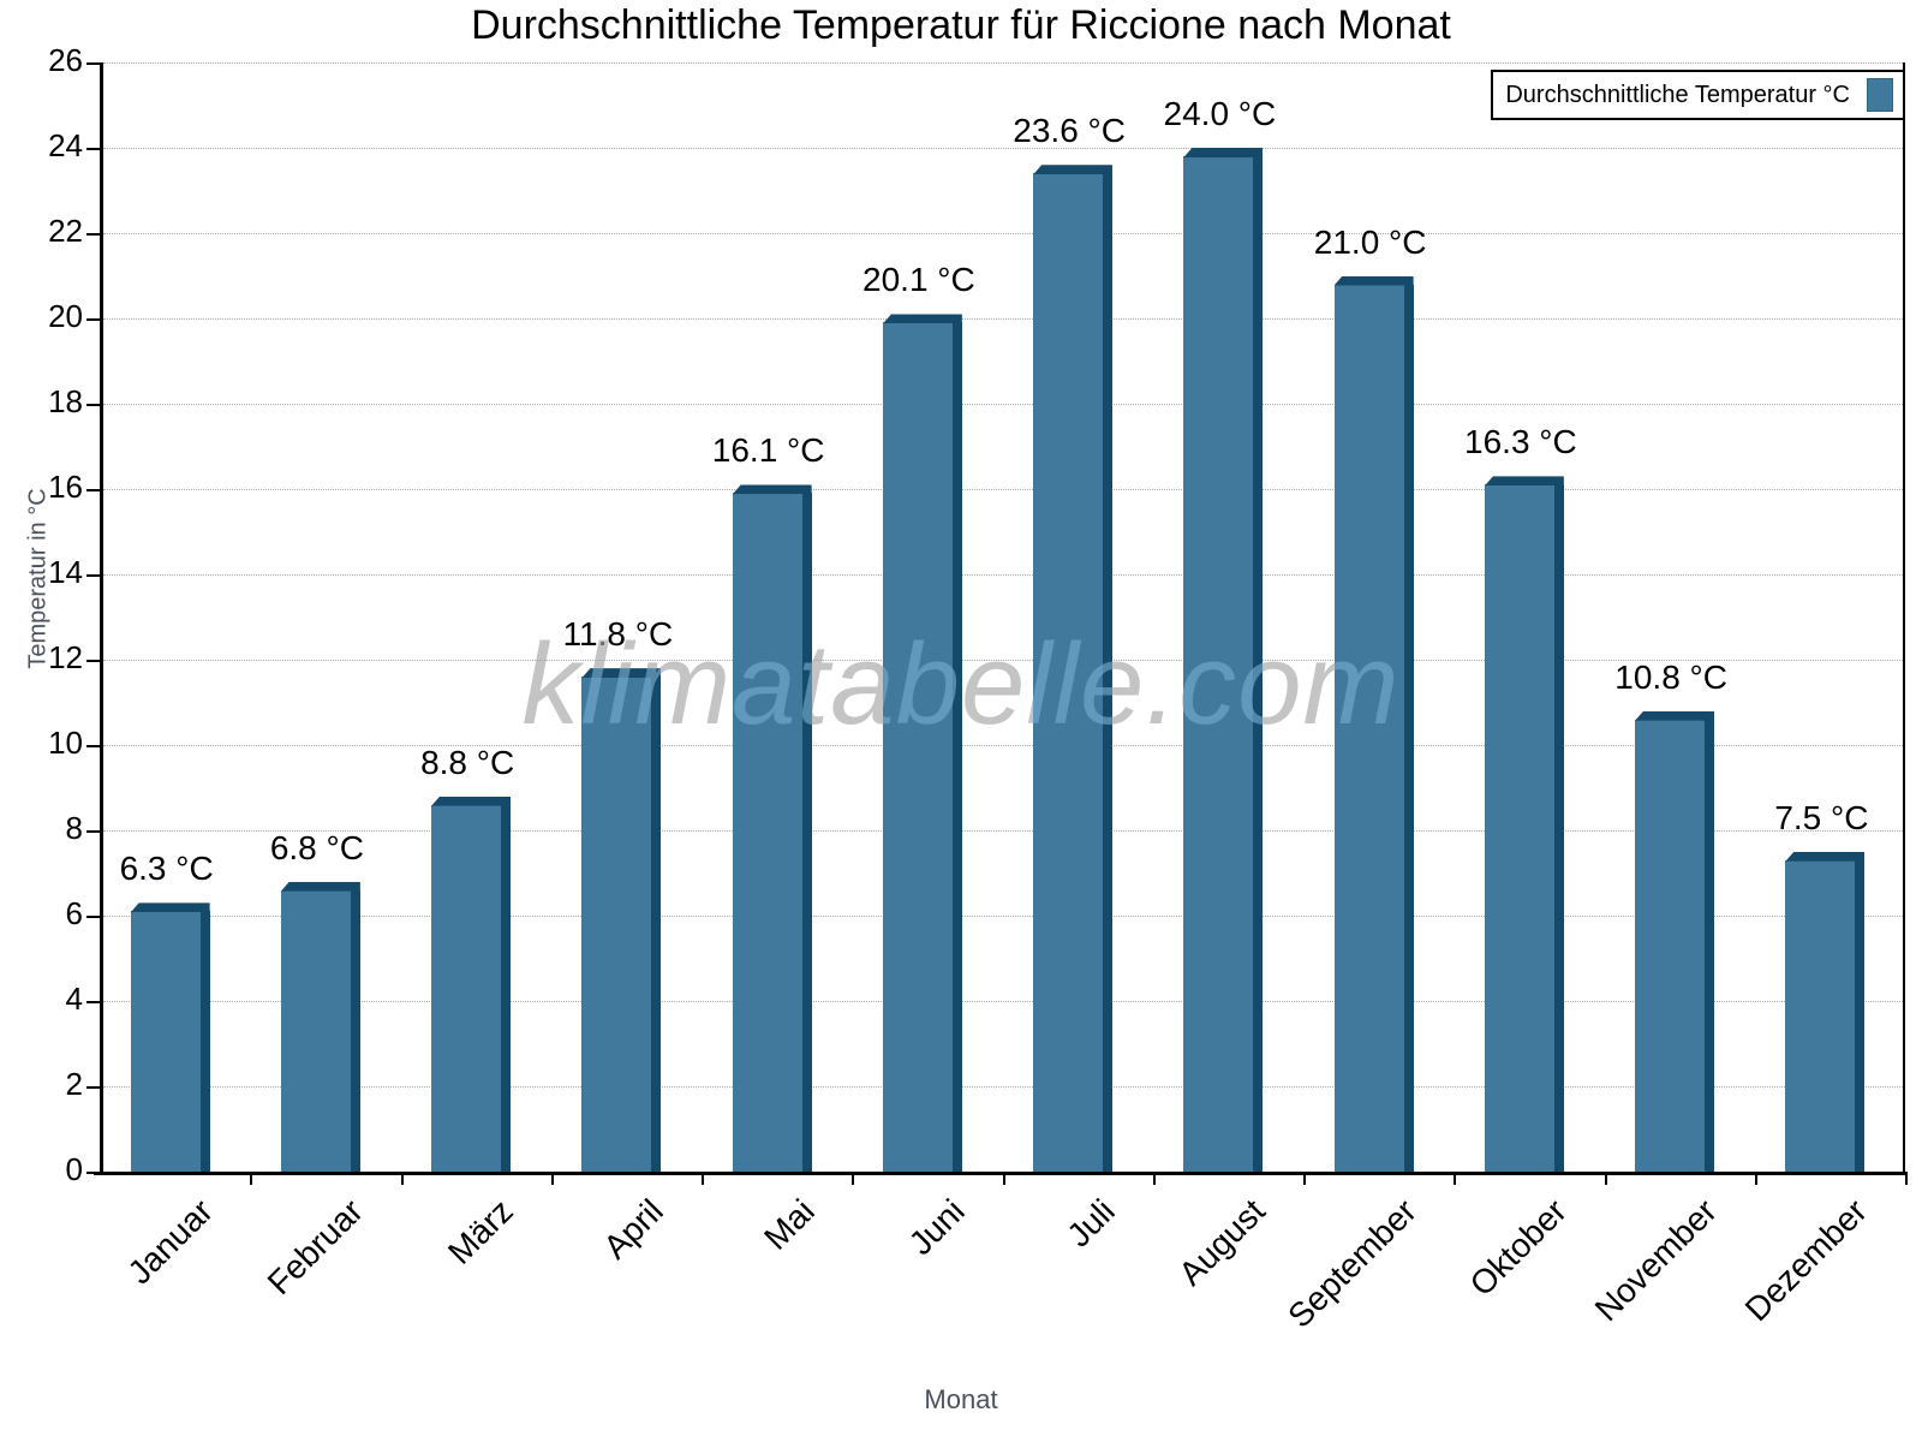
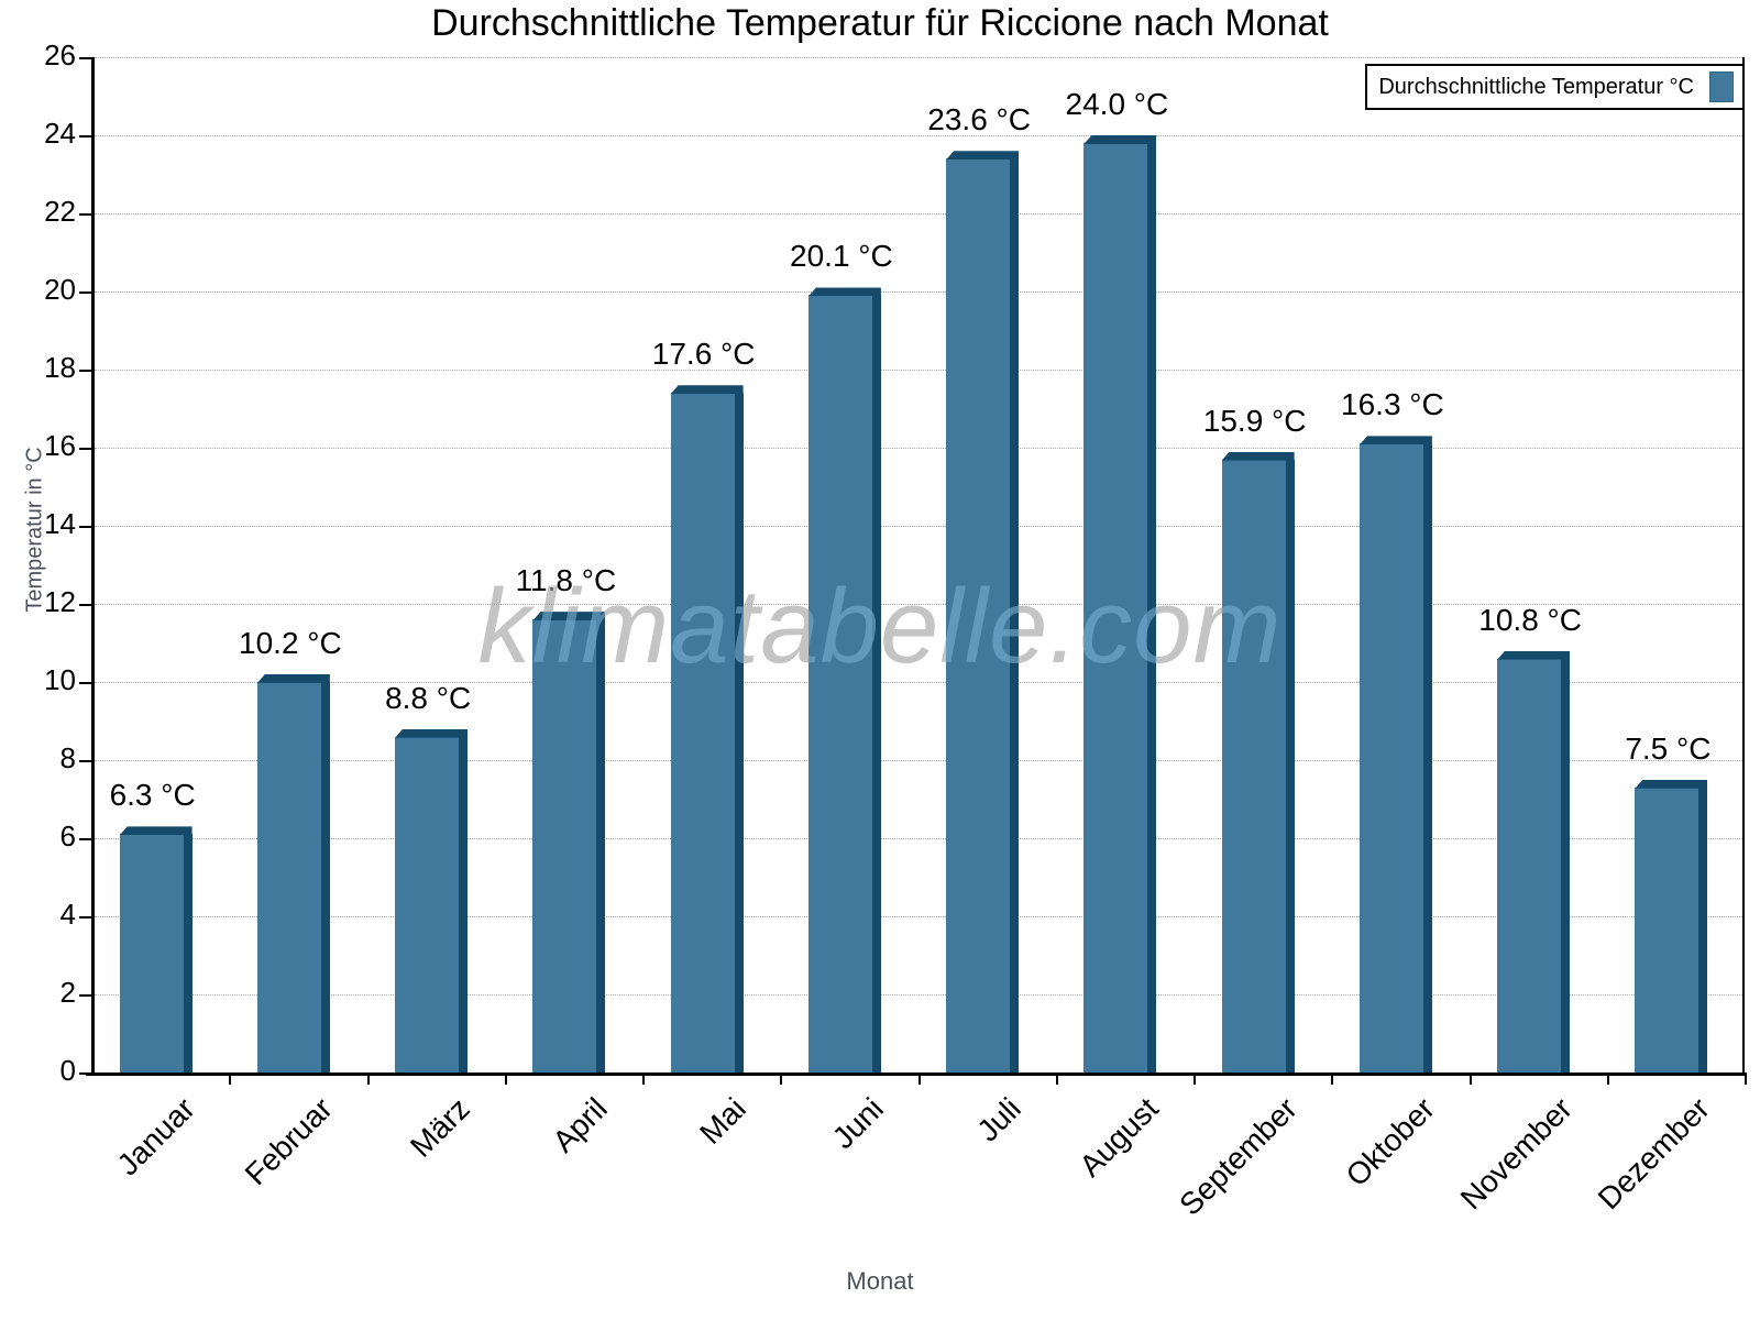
Februar: 6.8 -> 10.2
Mai: 16.1 -> 17.6
September: 21.0 -> 15.9
